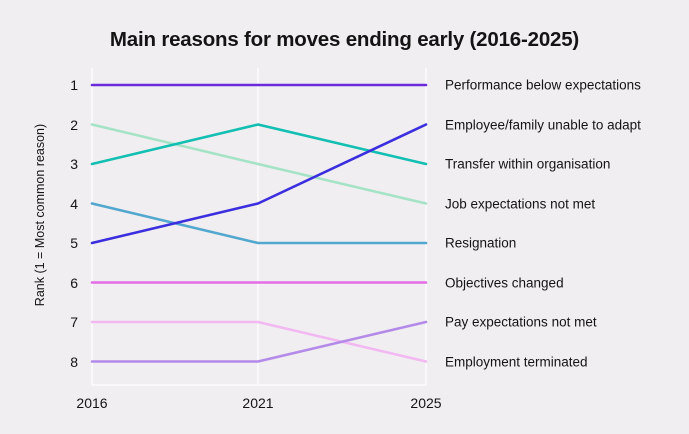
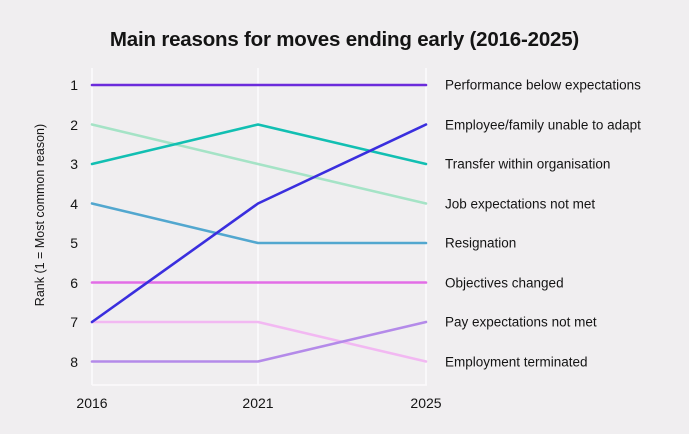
Employee/family unable to adapt/2016: 5 -> 7
